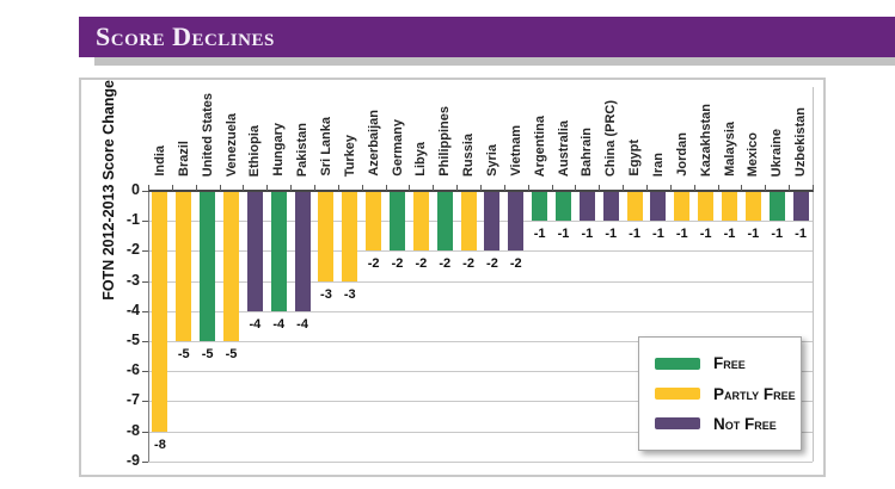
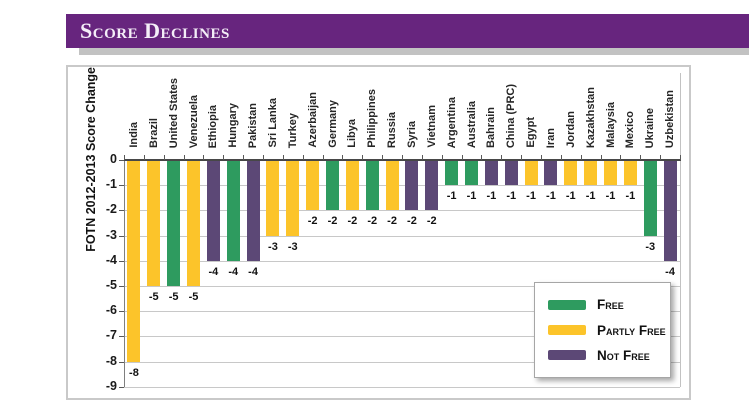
Ukraine: -1 -> -3
Uzbekistan: -1 -> -4
